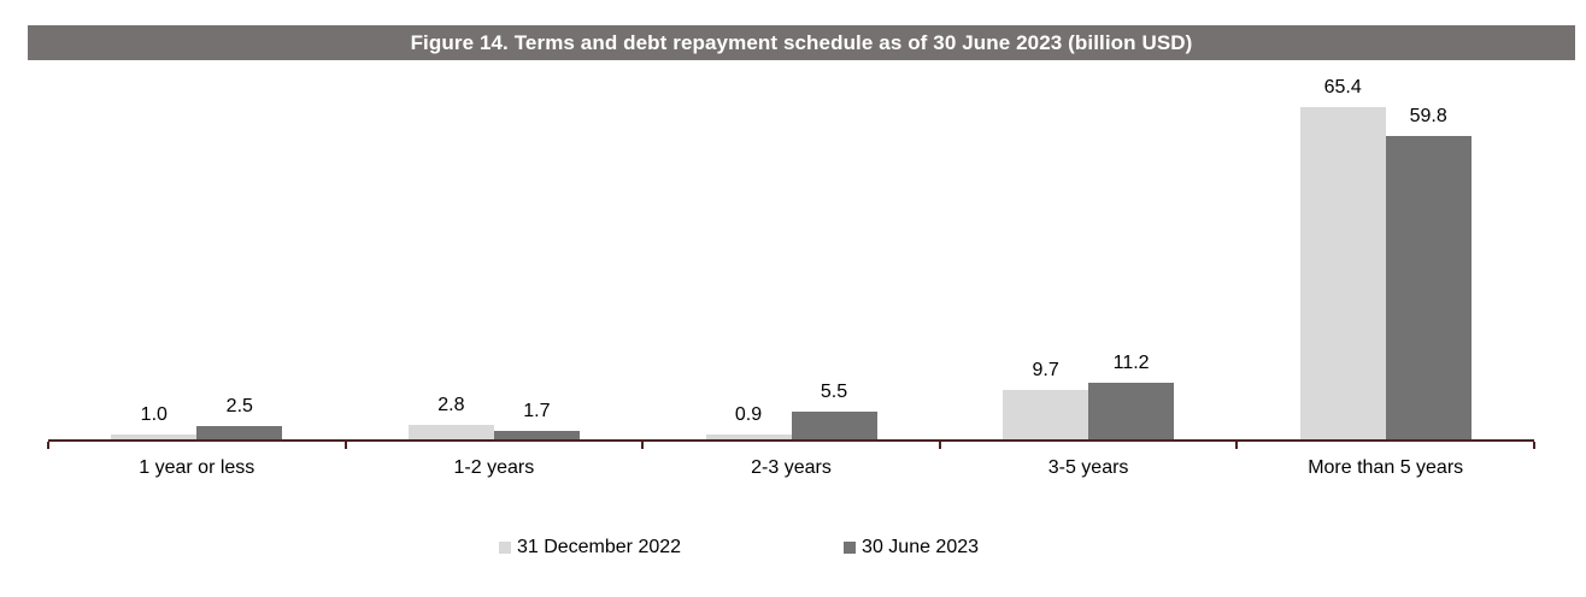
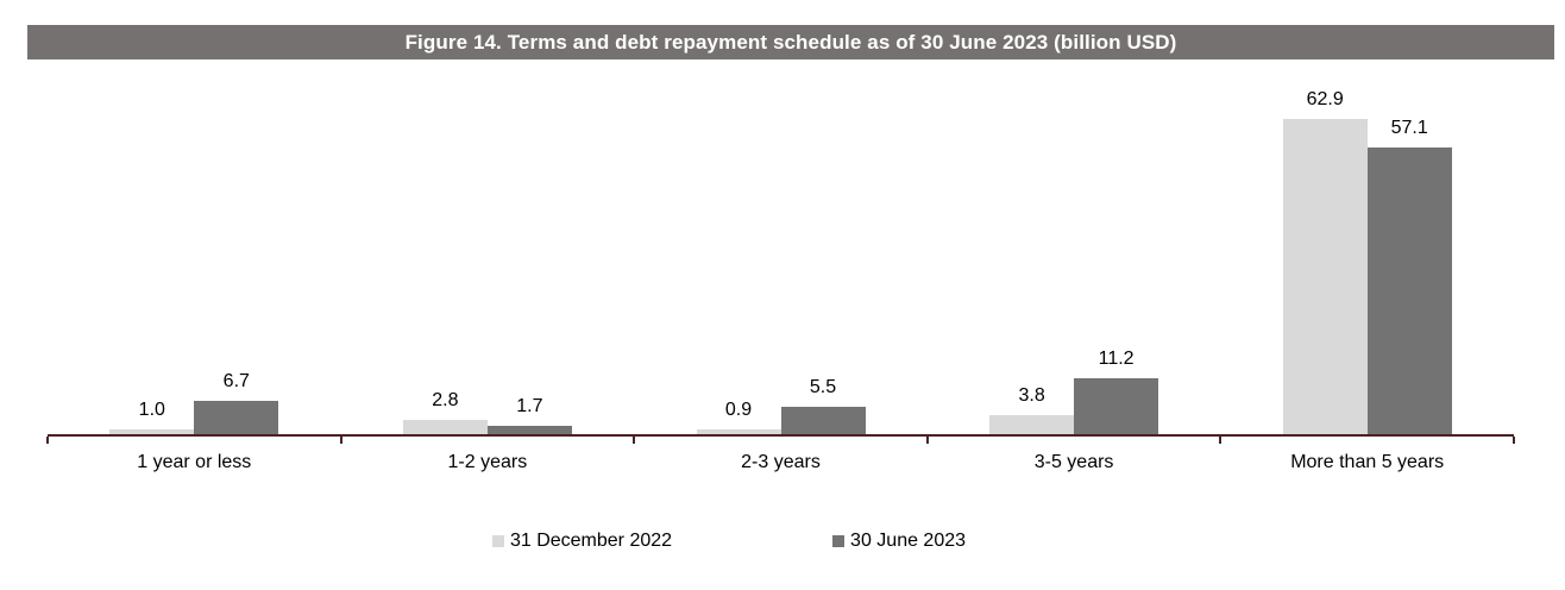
30 June 2023/1 year or less: 2.5 -> 6.7
31 December 2022/3-5 years: 9.7 -> 3.8
31 December 2022/More than 5 years: 65.4 -> 62.9
30 June 2023/More than 5 years: 59.8 -> 57.1
